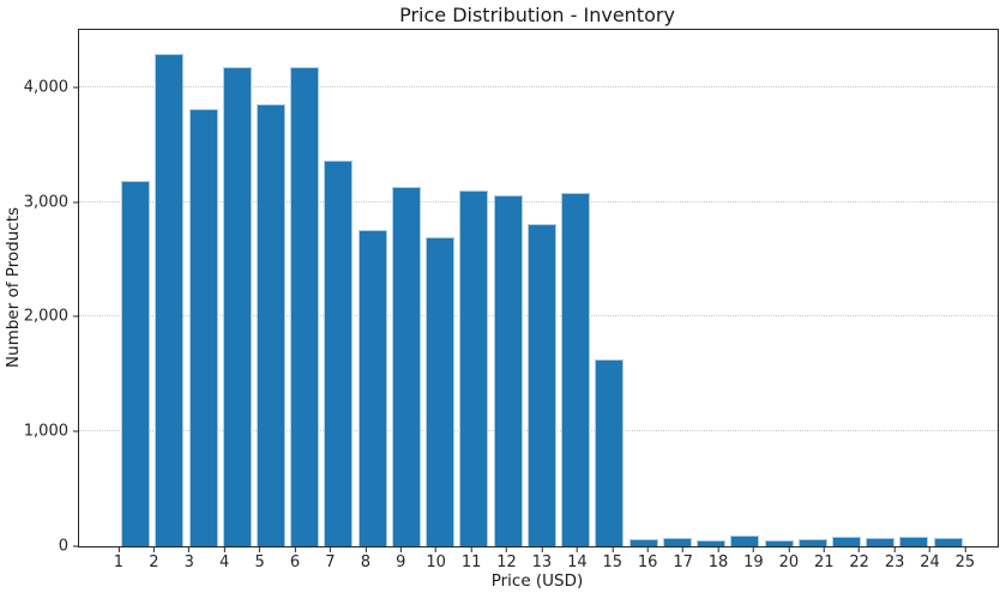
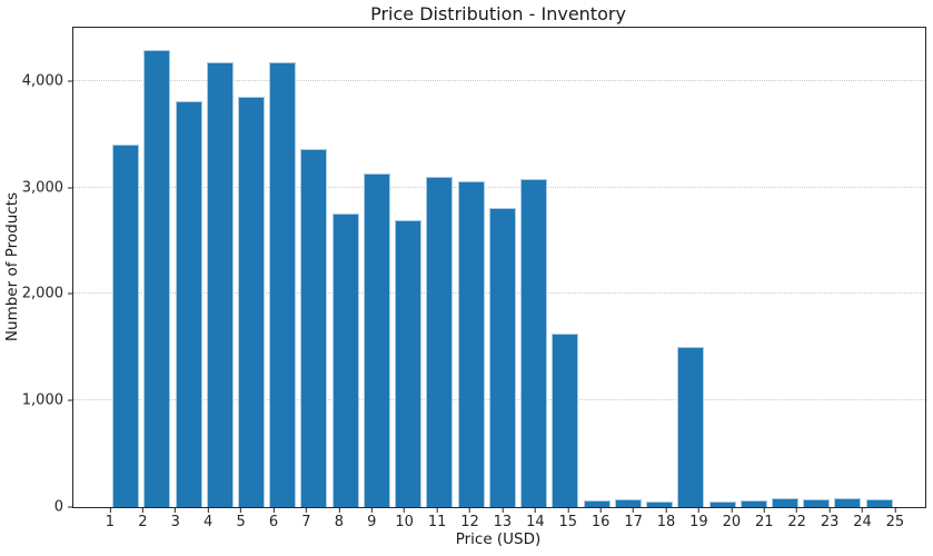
1: 3200 -> 3400
19: 100 -> 1500
